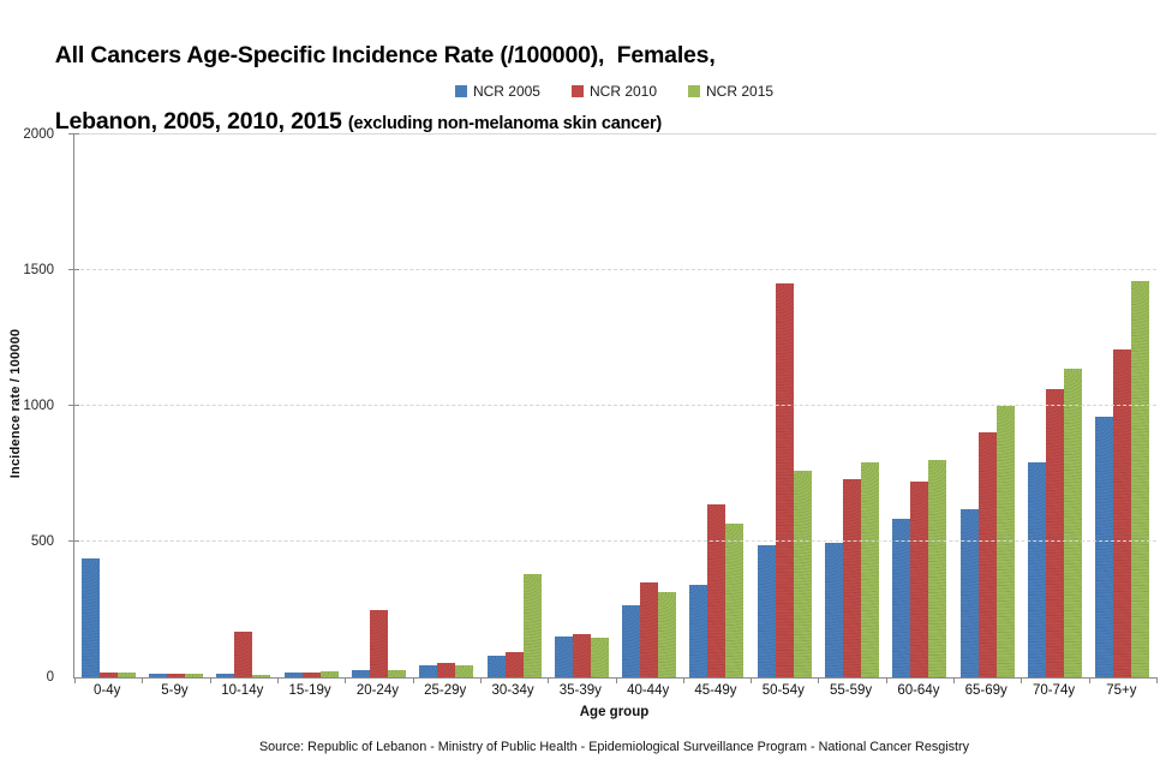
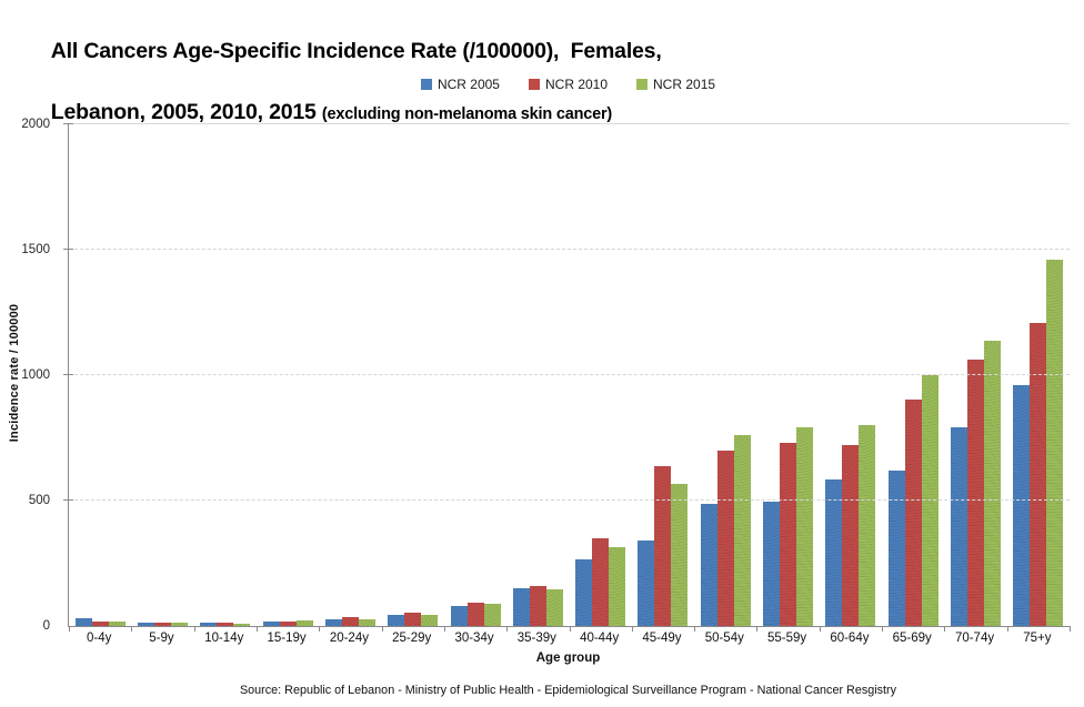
NCR 2005/0-4y: 440 -> 30
NCR 2010/10-14y: 170 -> 10
NCR 2010/20-24y: 250 -> 40
NCR 2015/30-34y: 380 -> 90
NCR 2010/50-54y: 1450 -> 700
